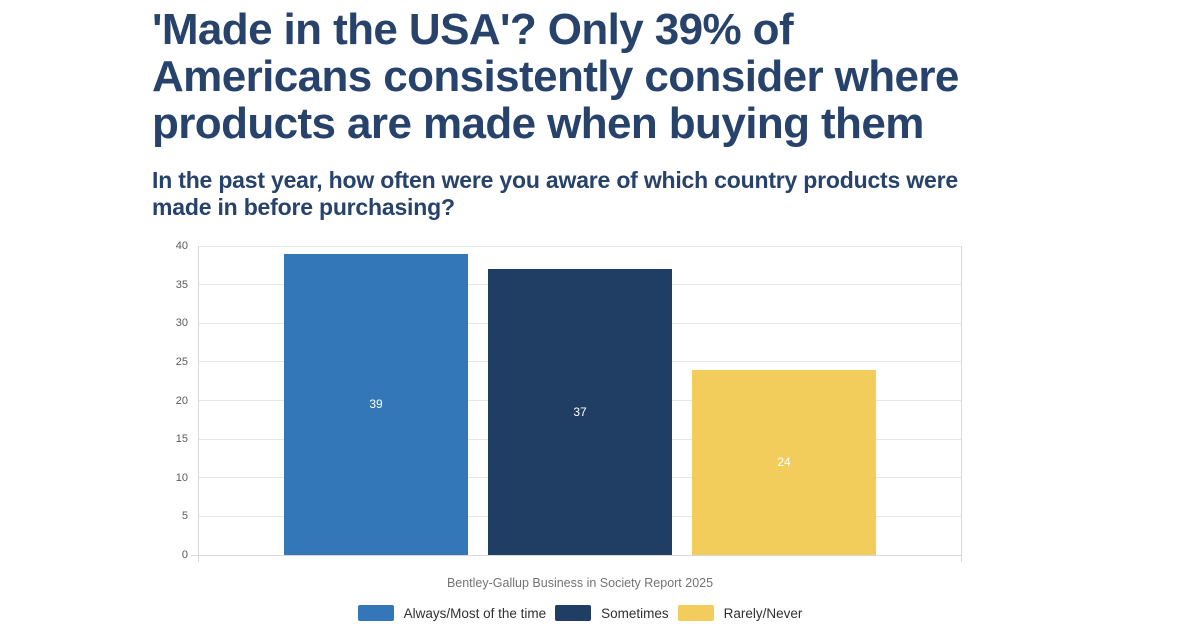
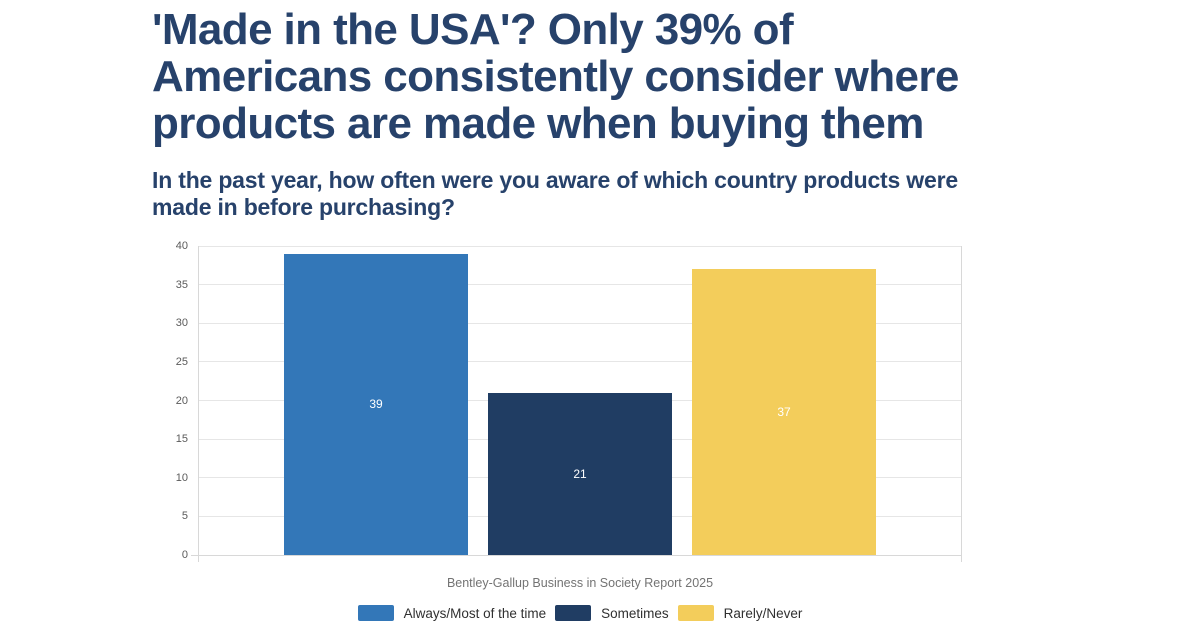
Sometimes: 37 -> 21
Rarely/Never: 24 -> 37
